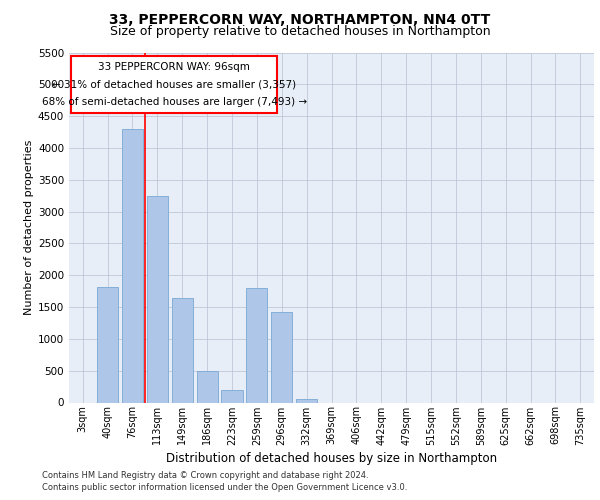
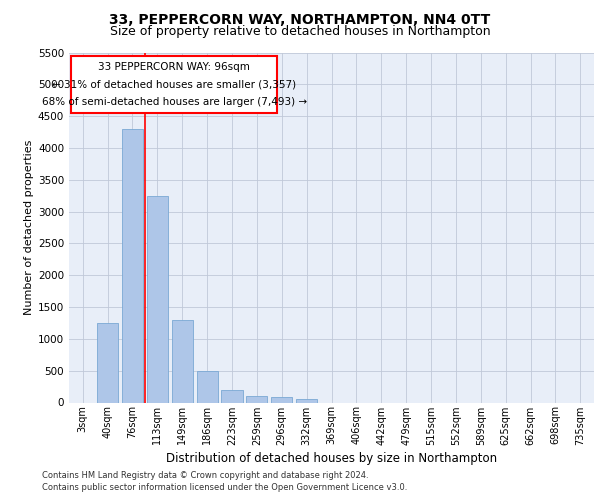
40sqm: 1820 -> 1250
149sqm: 1640 -> 1300
259sqm: 1800 -> 100
296sqm: 1420 -> 80
